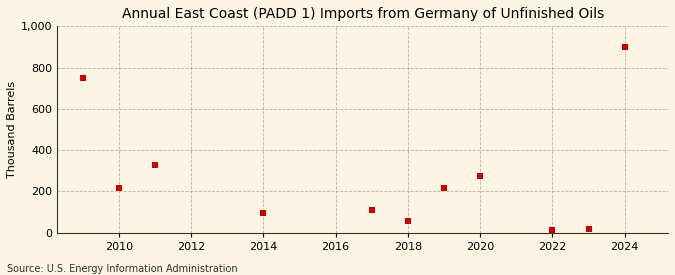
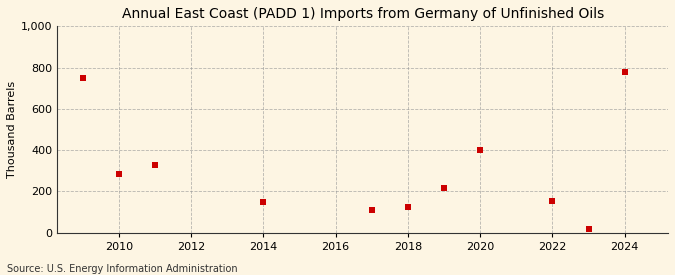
2010: 215 -> 285
2014: 95 -> 150
2018: 55 -> 125
2020: 275 -> 400
2022: 10 -> 155
2024: 900 -> 780
